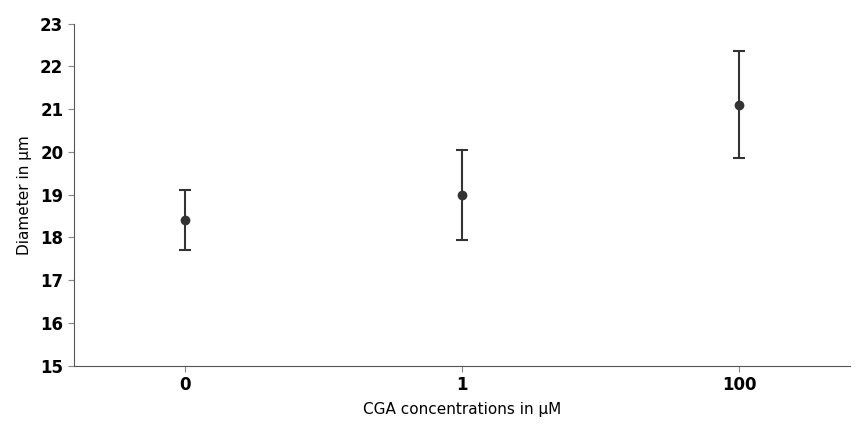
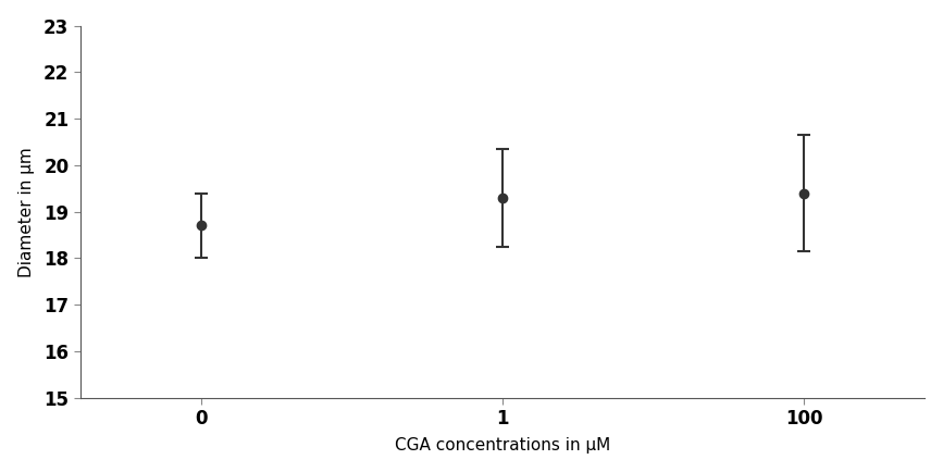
0: 18.4 -> 18.7
1: 19.0 -> 19.3
100: 21.1 -> 19.4
